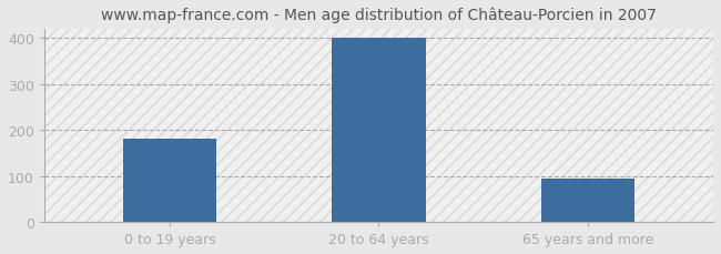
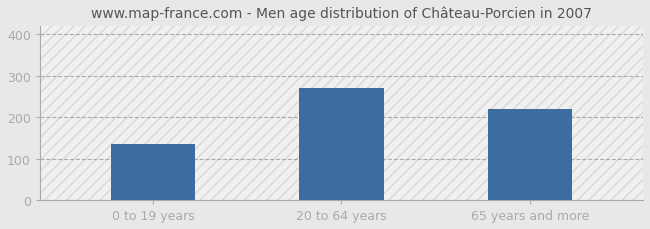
0 to 19 years: 180 -> 135
20 to 64 years: 400 -> 270
65 years and more: 93 -> 220
